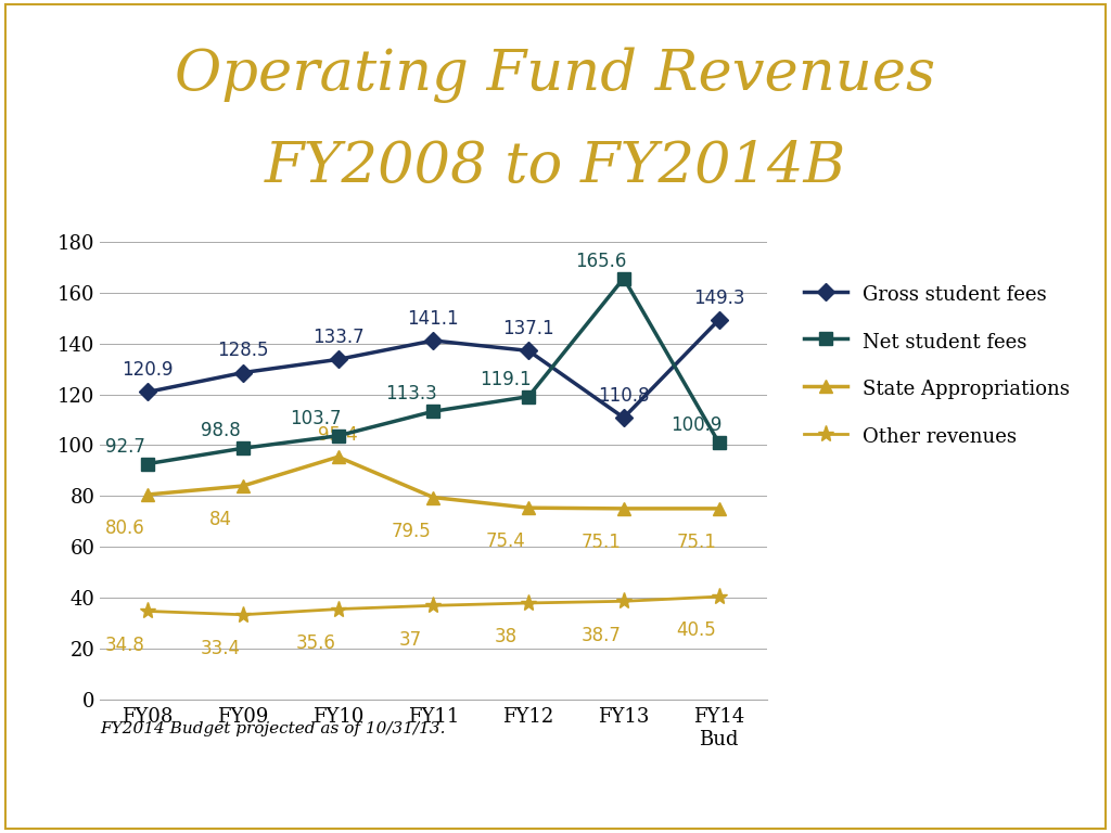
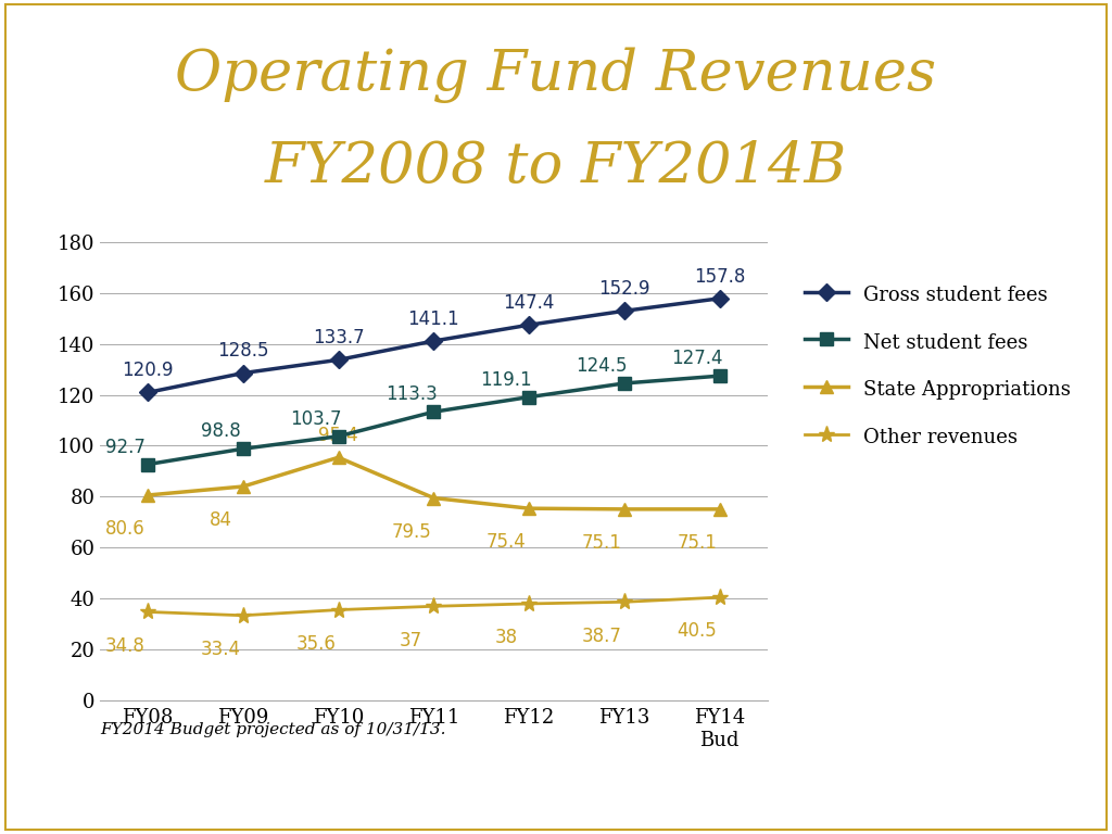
Gross student fees/FY12: 137.1 -> 147.4
Gross student fees/FY13: 110.8 -> 152.9
Net student fees/FY13: 165.6 -> 124.5
Gross student fees/FY14 Bud: 149.3 -> 157.8
Net student fees/FY14 Bud: 100.9 -> 127.4
